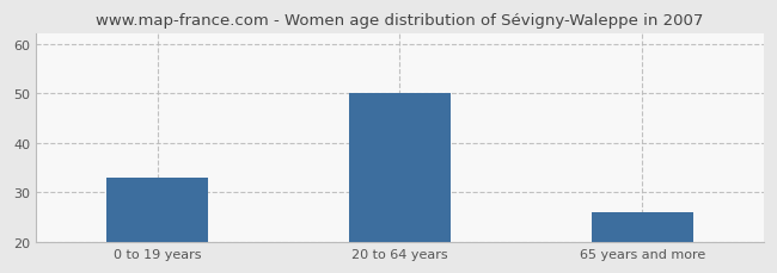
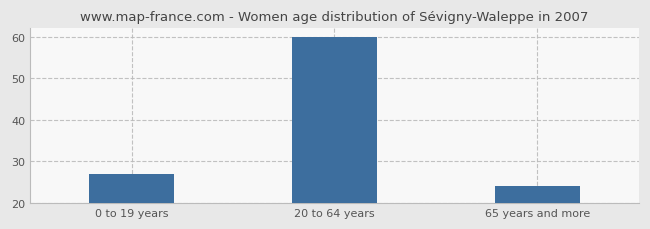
0 to 19 years: 33 -> 27
20 to 64 years: 50 -> 60
65 years and more: 26 -> 24
